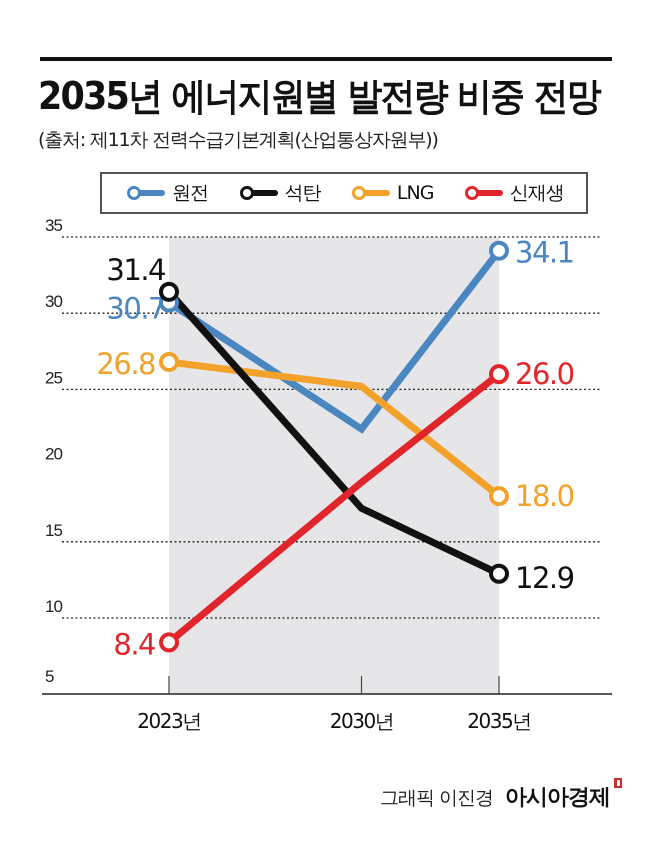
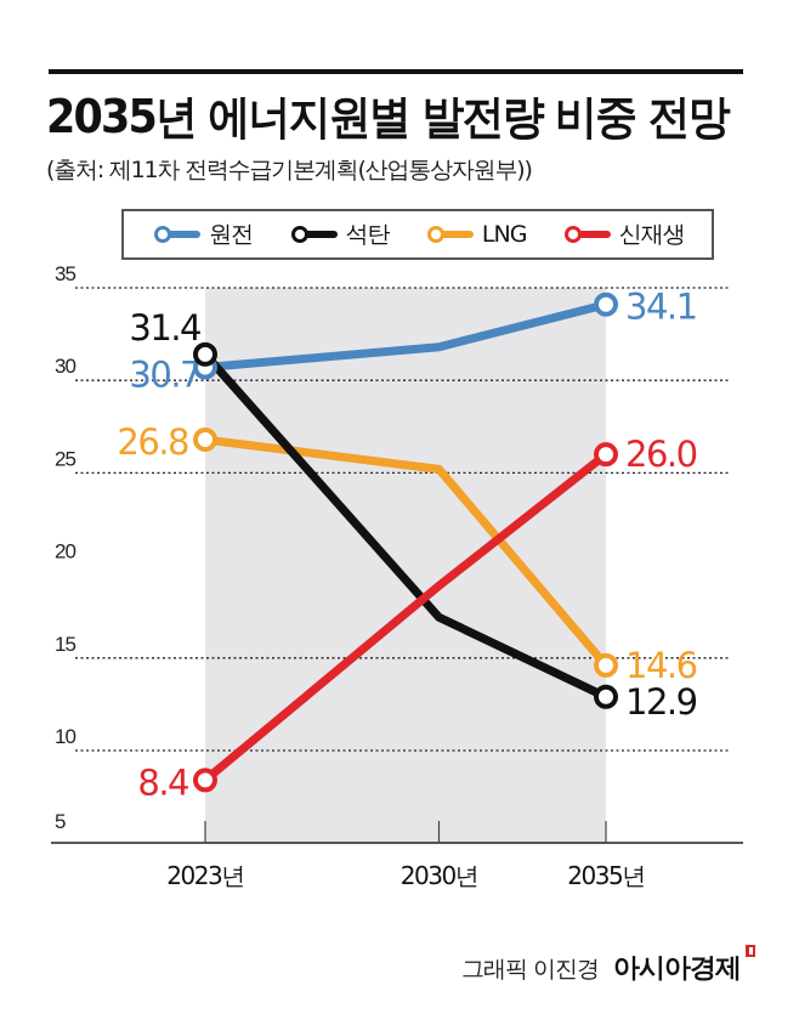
원전/2030년: 22.4 -> 31.8
LNG/2035년: 18.0 -> 14.6
